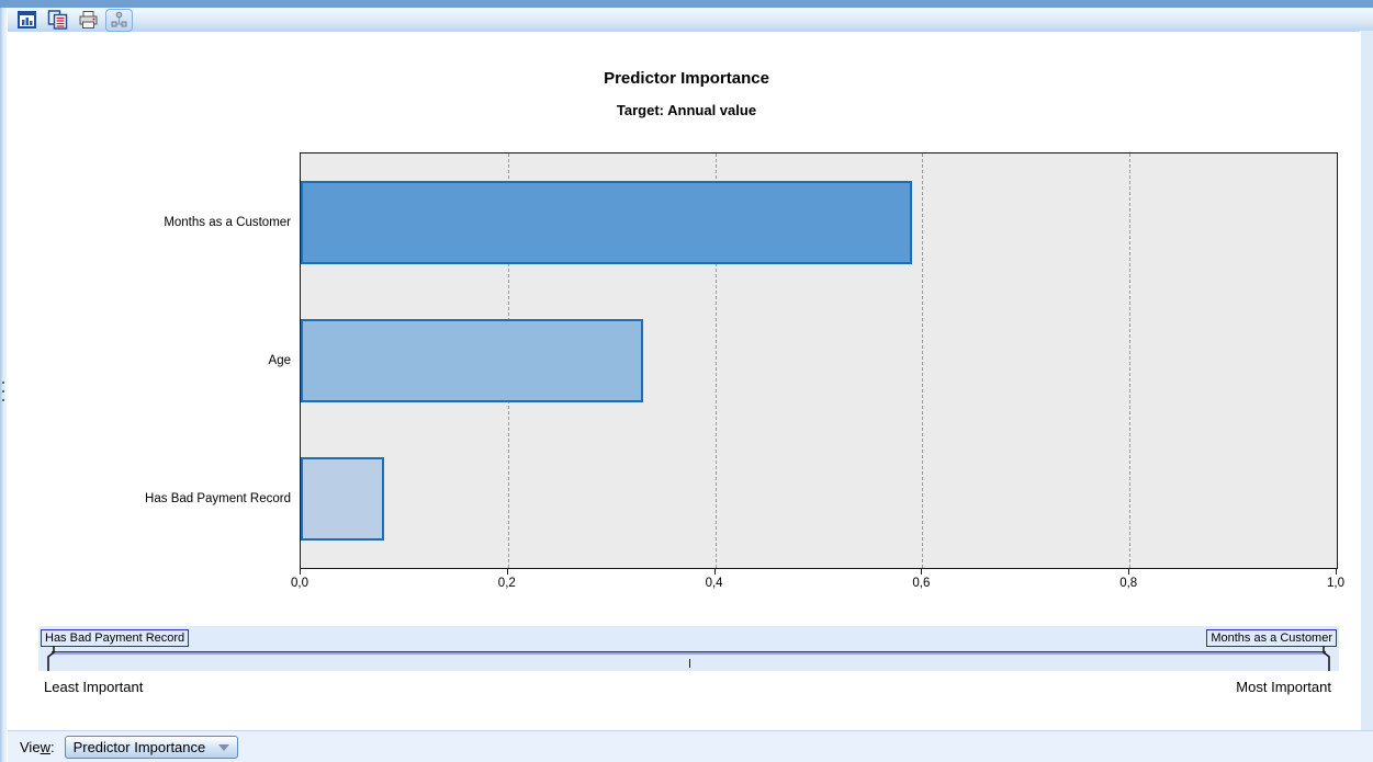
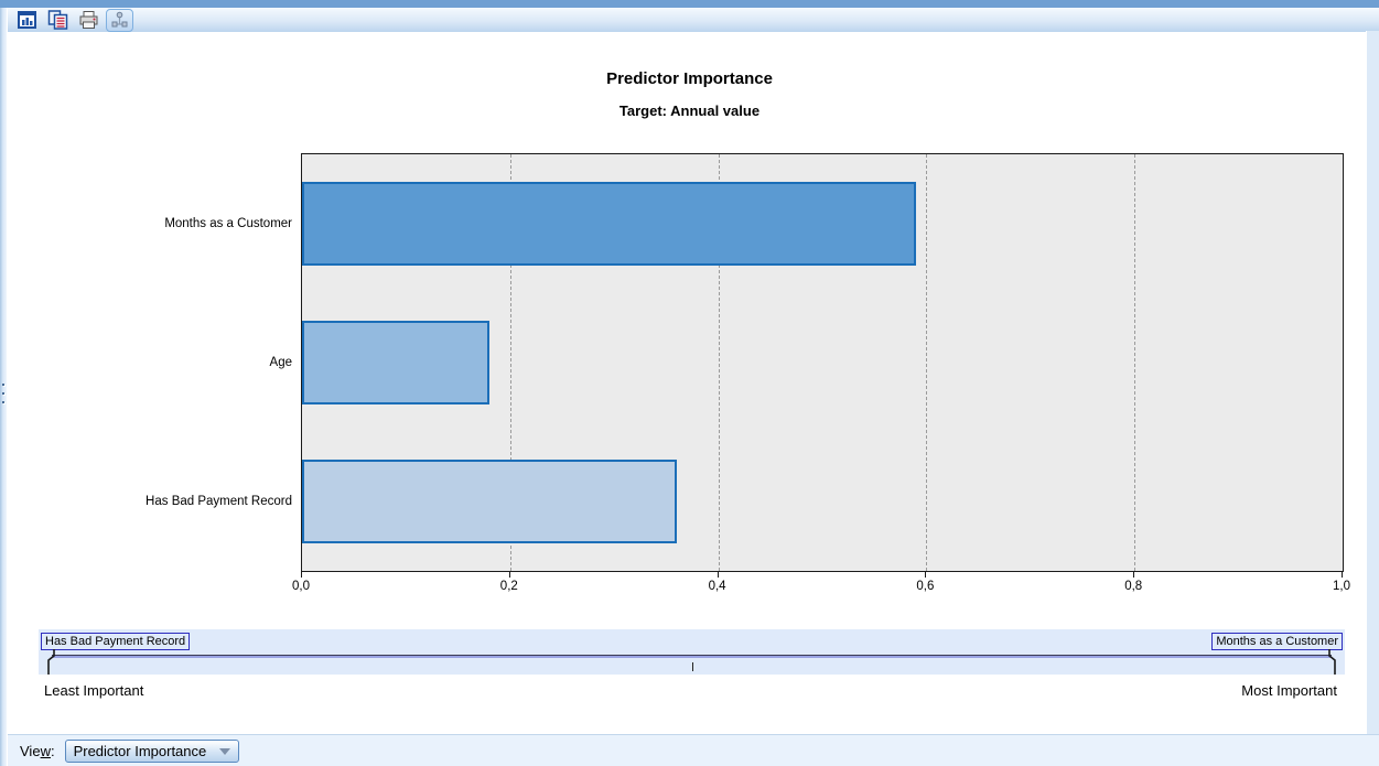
Age: 0,33 -> 0,18
Has Bad Payment Record: 0,08 -> 0,36
